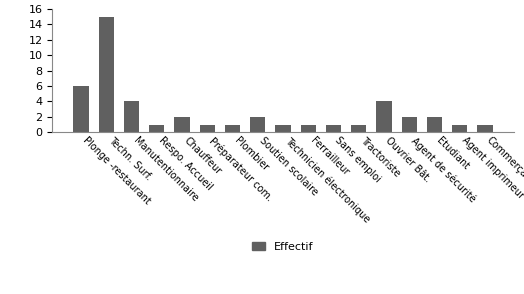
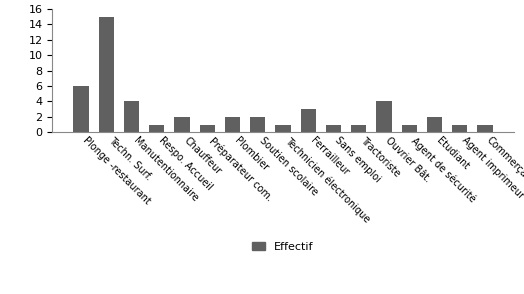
Plombier: 1 -> 2
Ferrailleur: 1 -> 3
Agent de sécurité: 2 -> 1
